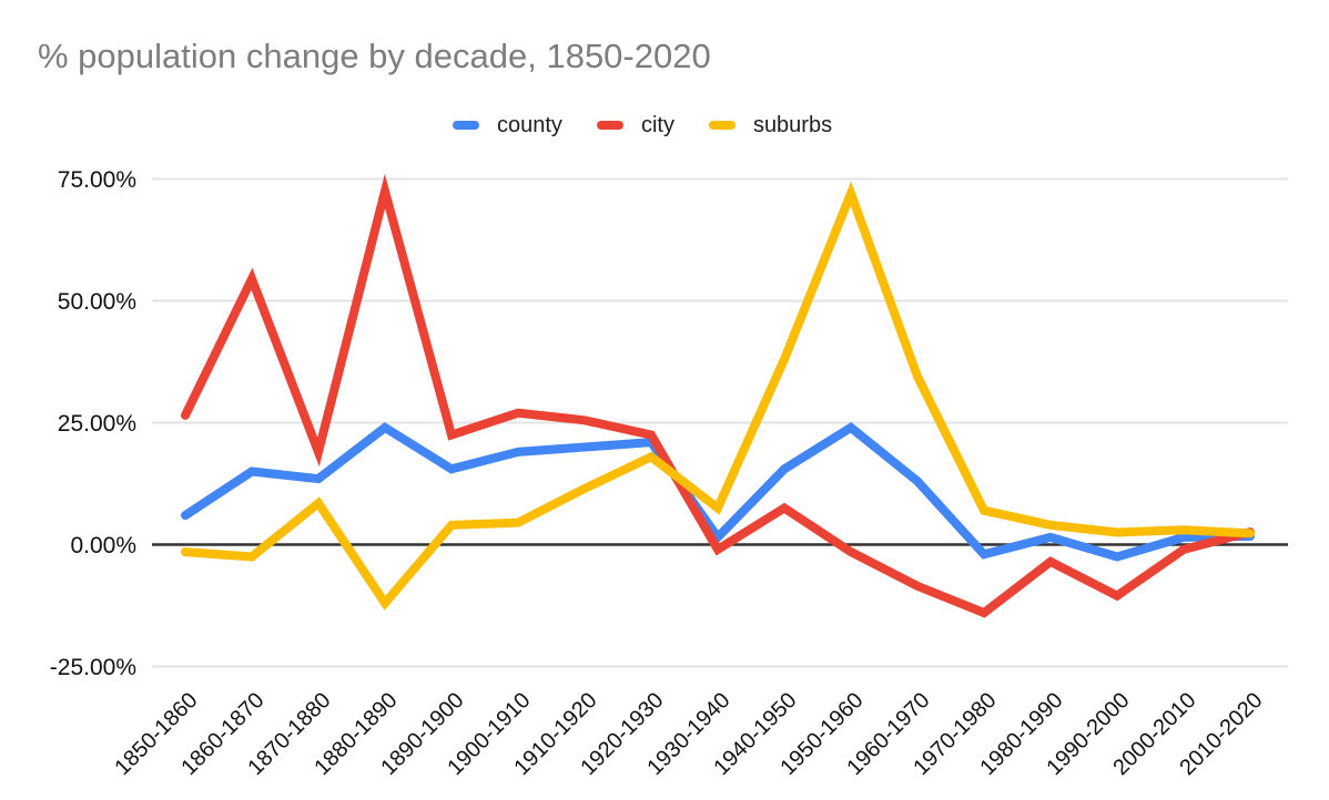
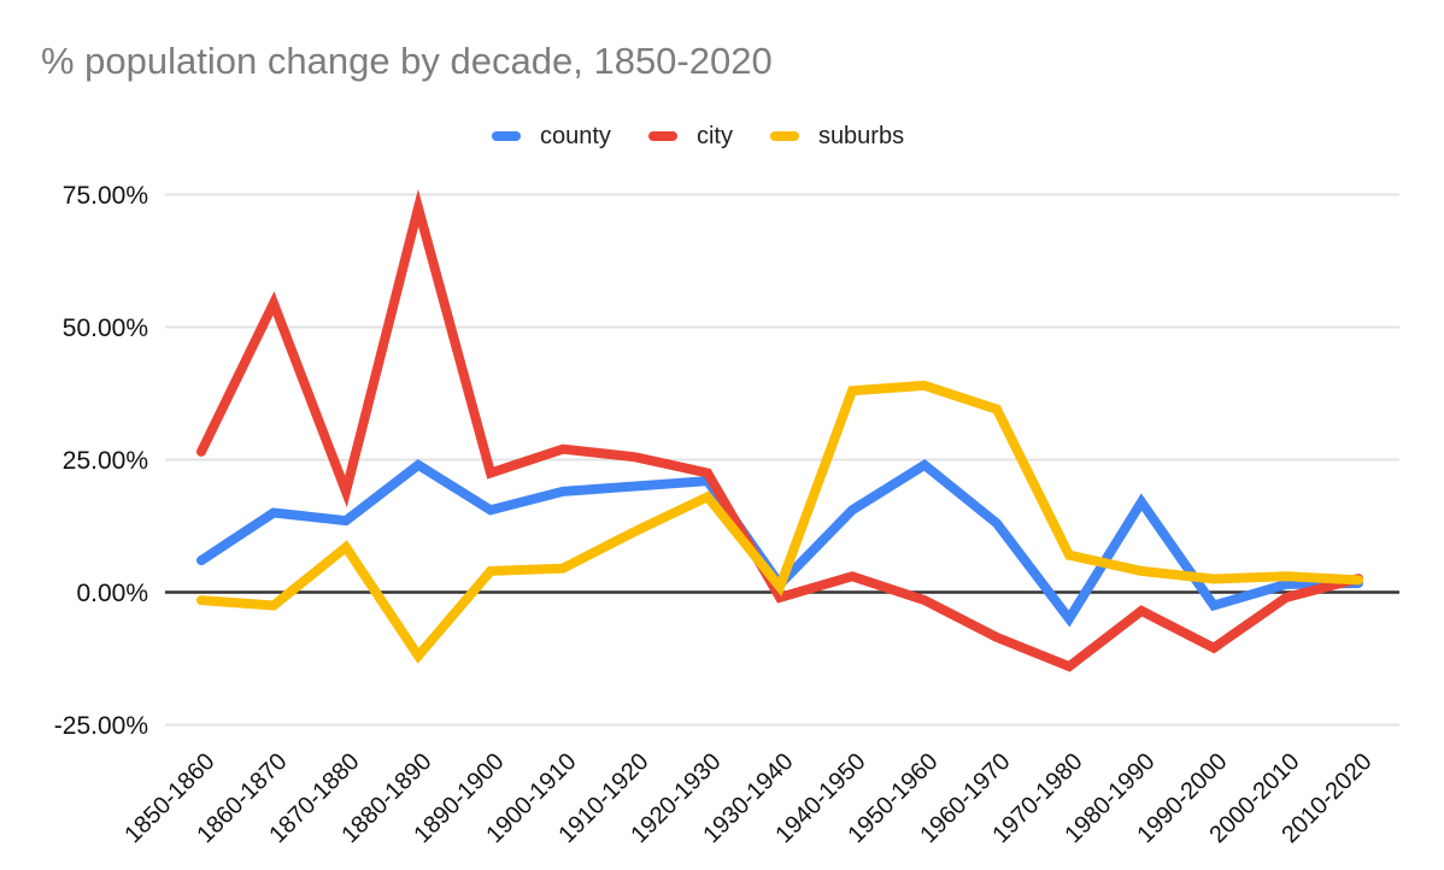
suburbs/1930-1940: 8% -> 1%
city/1940-1950: 8% -> 3%
suburbs/1950-1960: 72% -> 39%
county/1970-1980: -2% -> -5%
county/1980-1990: 2% -> 17%
